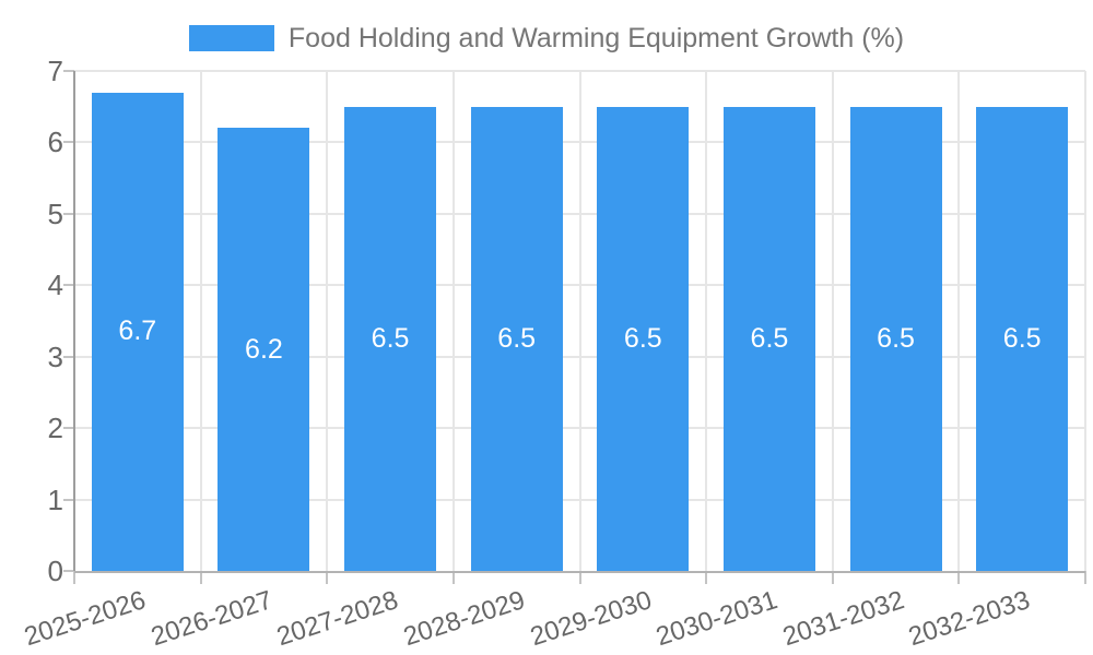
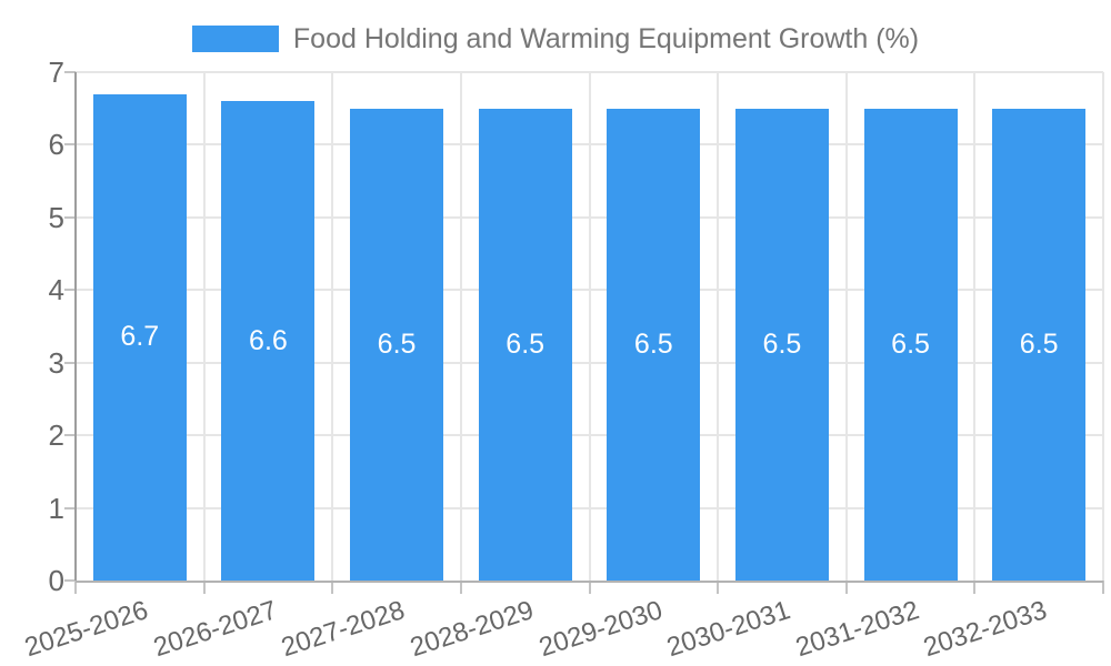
2026-2027: 6.2 -> 6.6
